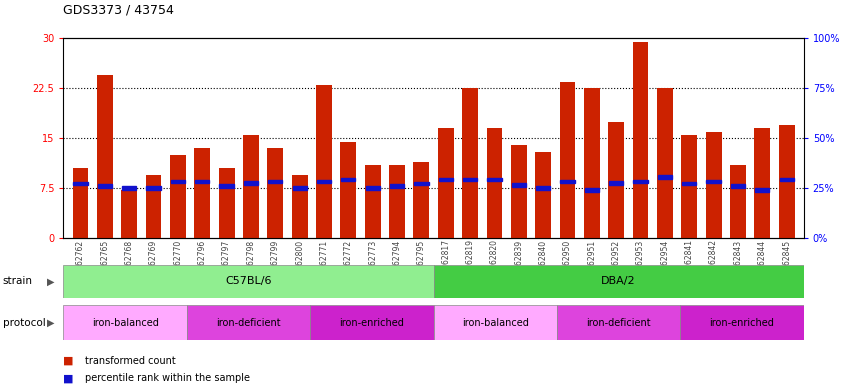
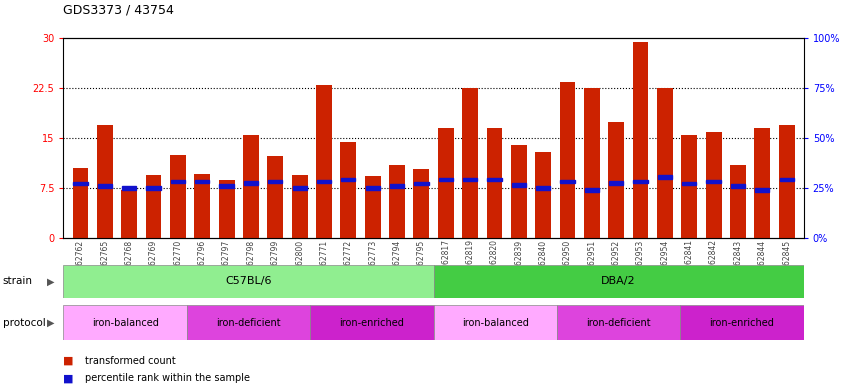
GSM262765: 24.5 -> 17.0
GSM262796: 13.5 -> 9.6
GSM262797: 10.5 -> 8.8
GSM262799: 13.5 -> 12.4
GSM262773: 11.0 -> 9.4
GSM262795: 11.5 -> 10.4
